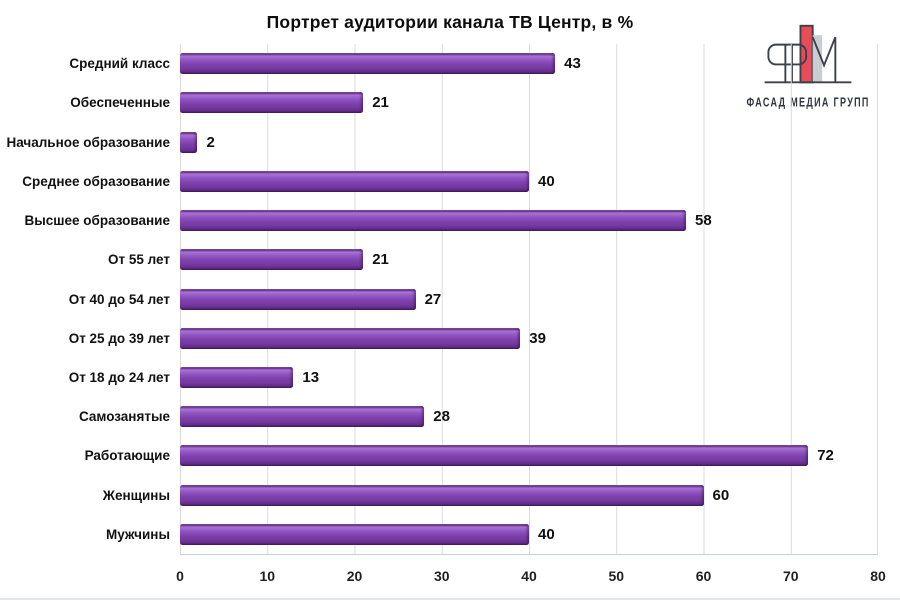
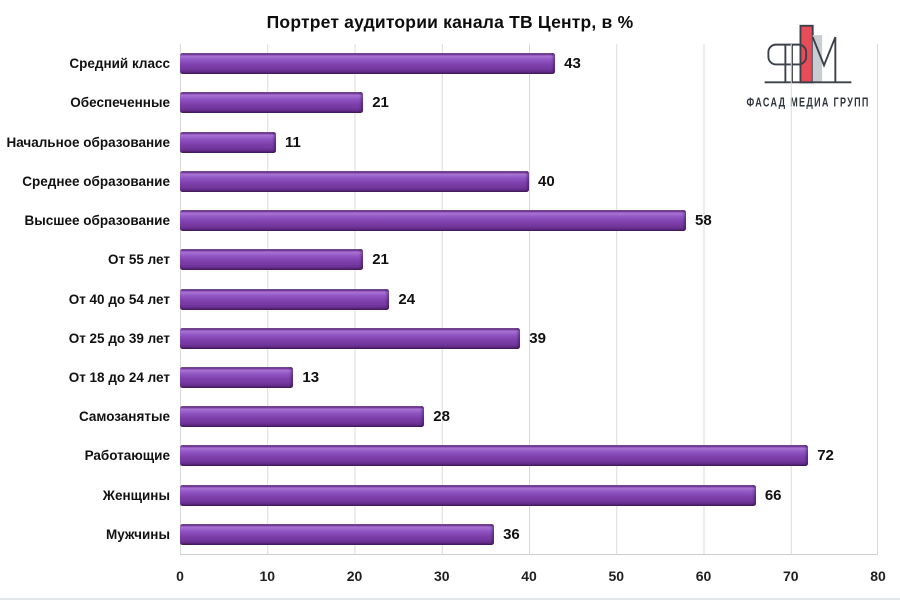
Начальное образование: 2 -> 11
От 40 до 54 лет: 27 -> 24
Женщины: 60 -> 66
Мужчины: 40 -> 36
